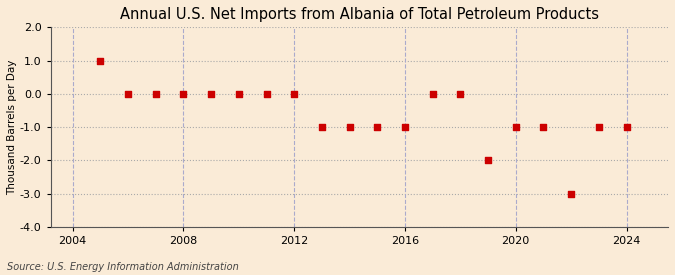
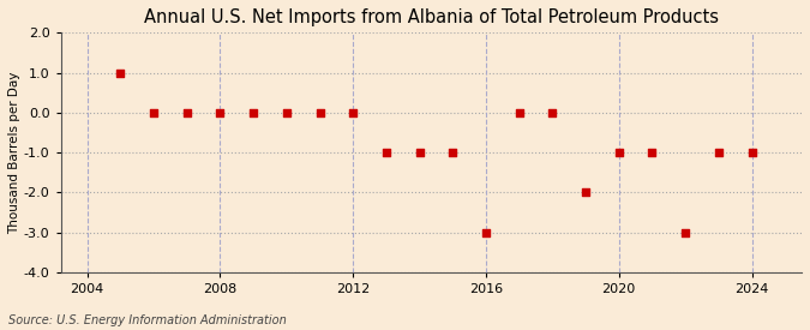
2016: -1 -> -3
